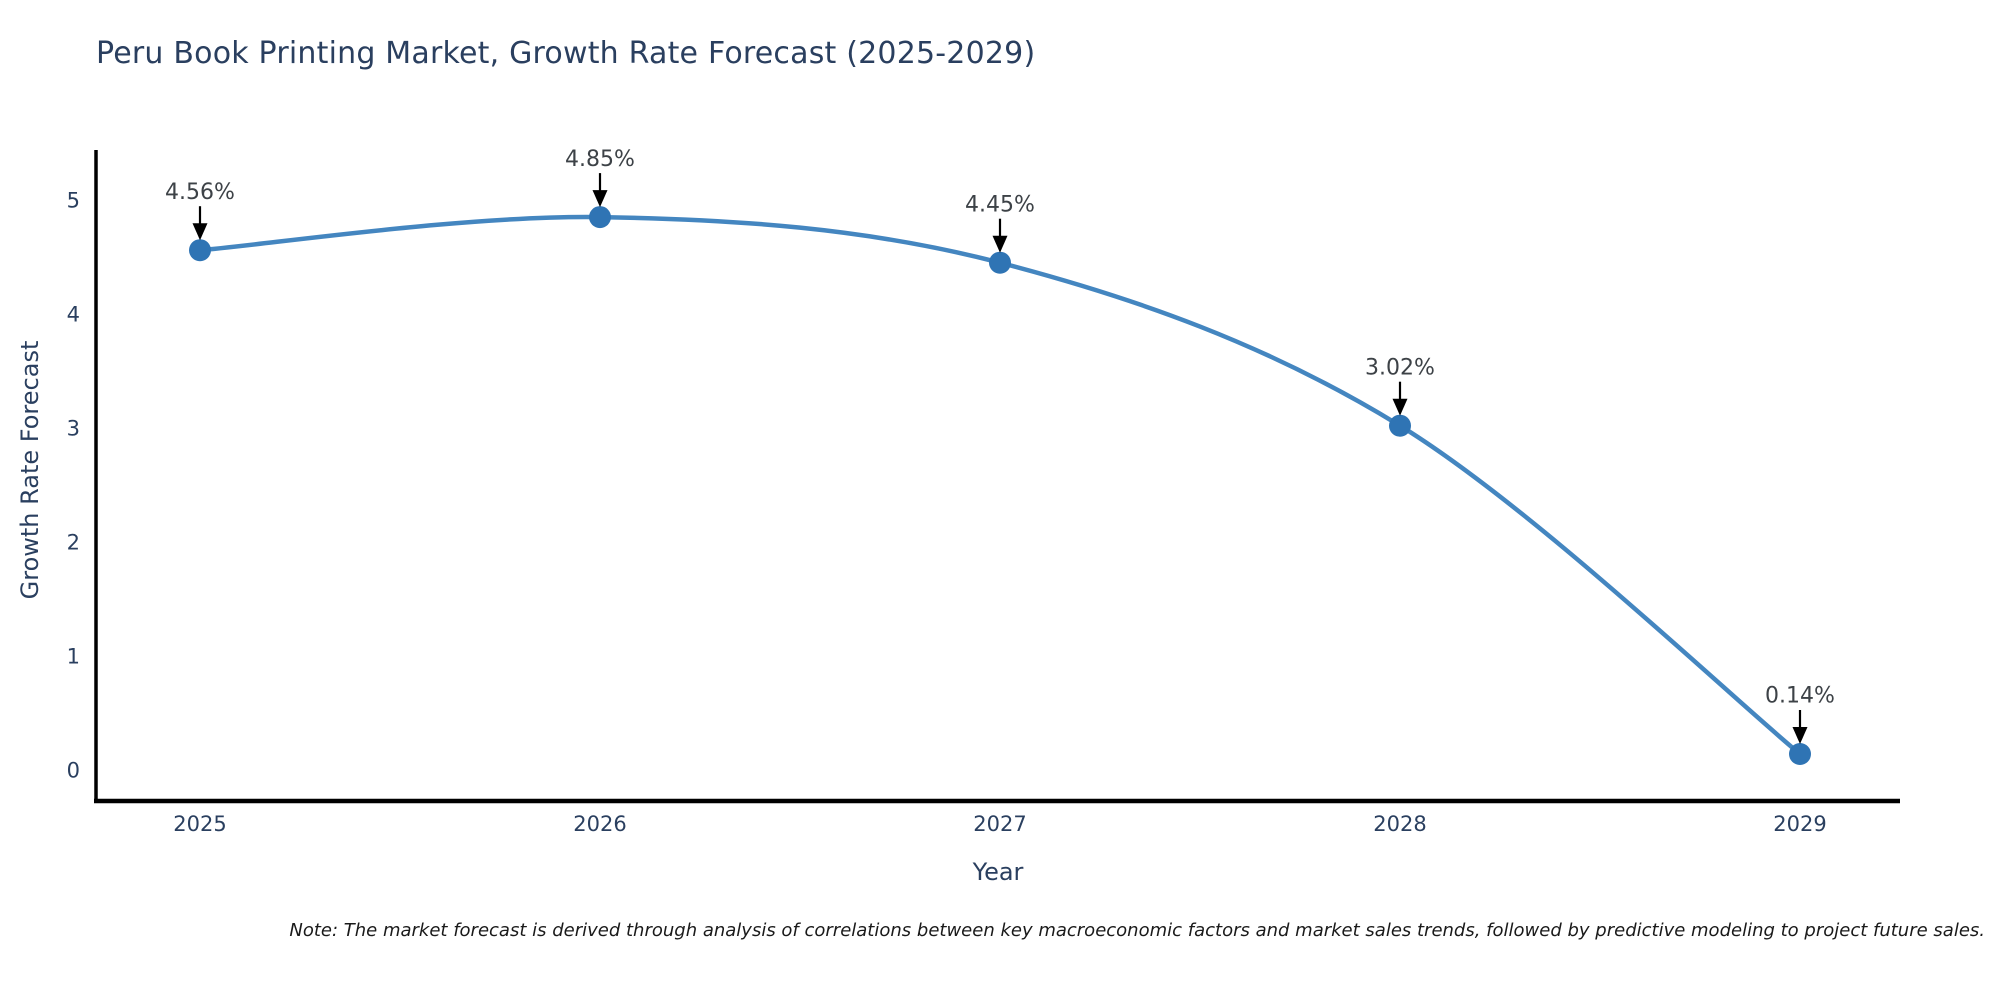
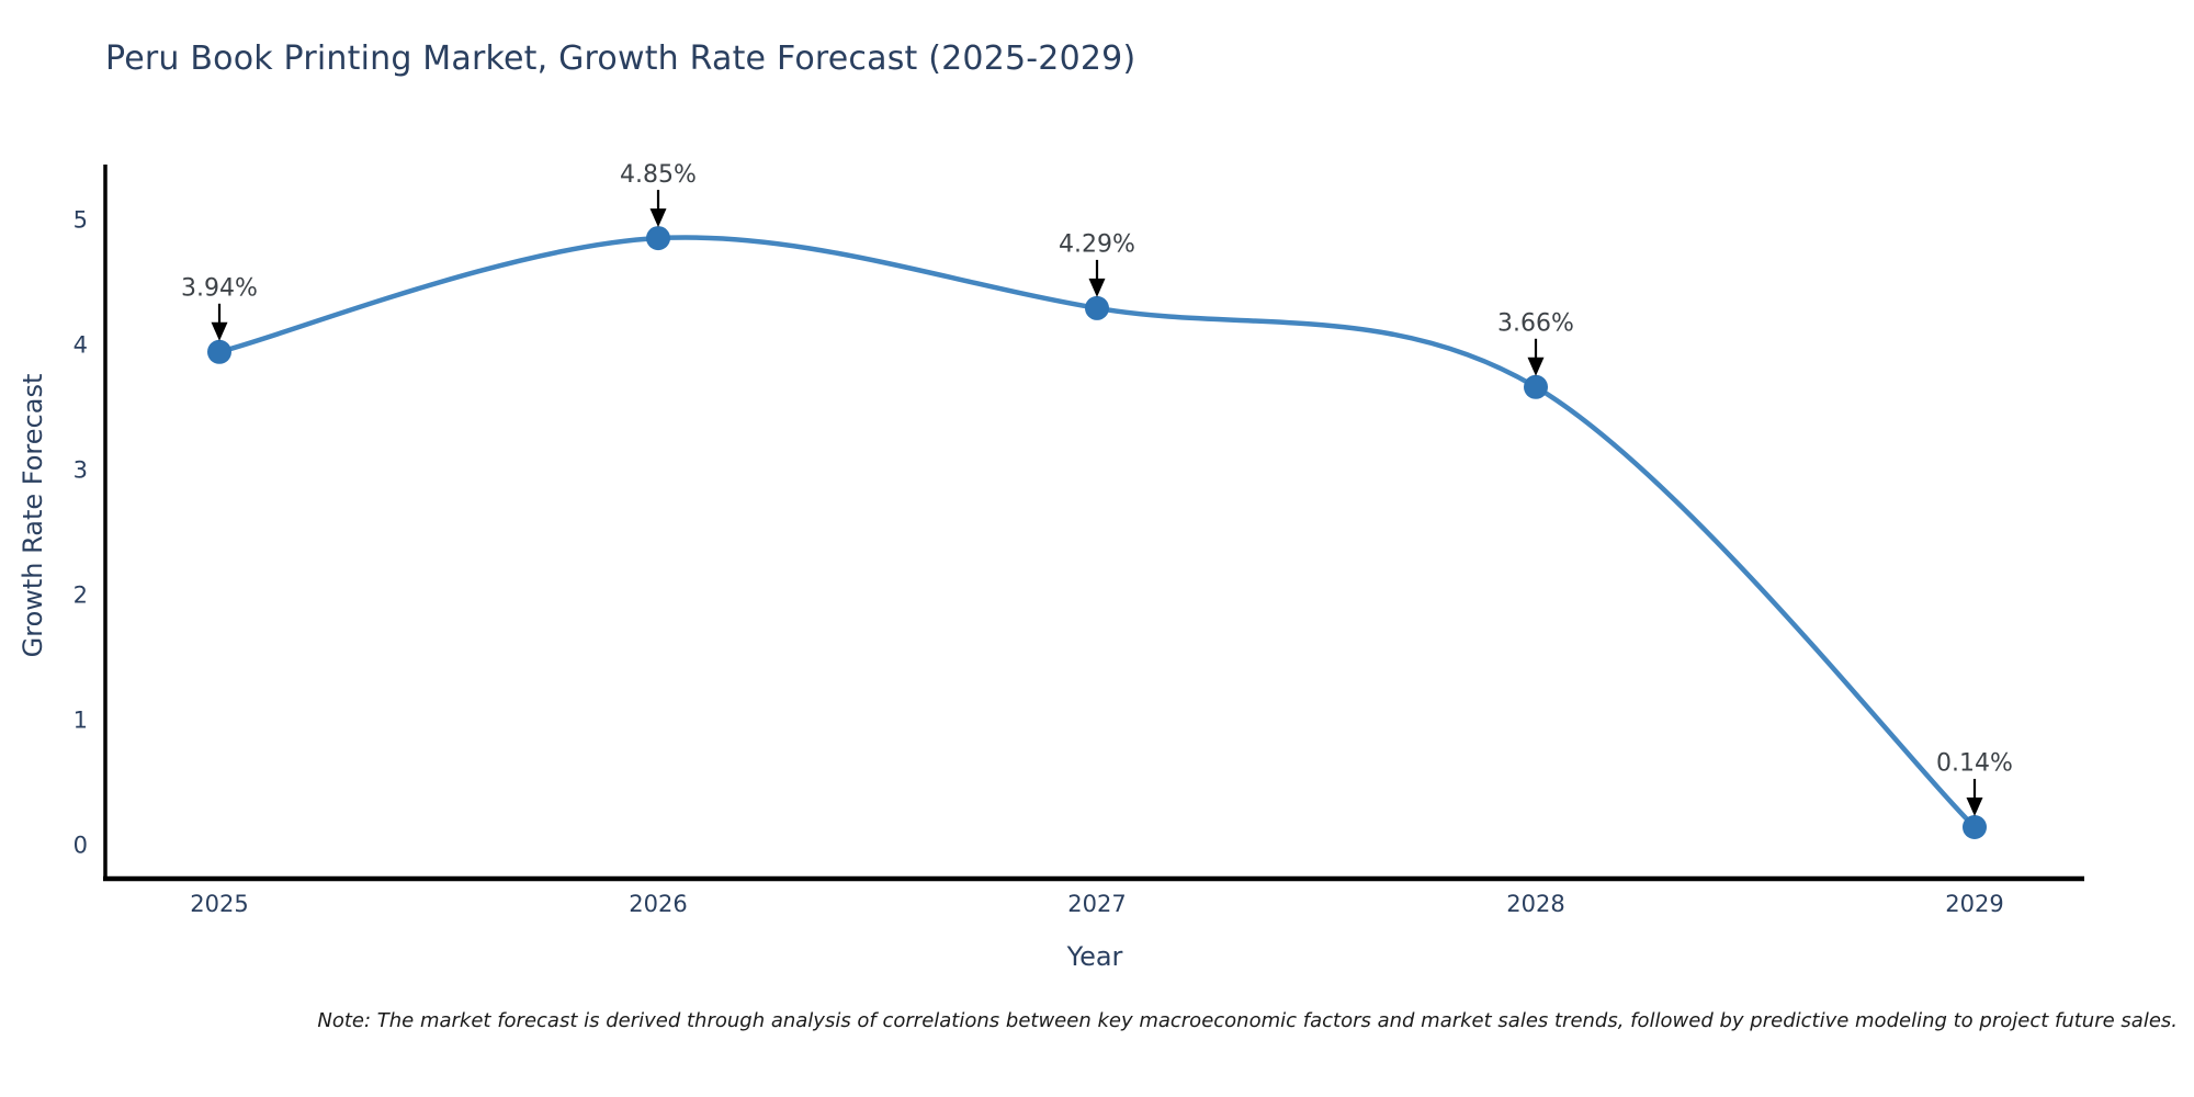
2025: 4.56% -> 3.94%
2027: 4.45% -> 4.29%
2028: 3.02% -> 3.66%
